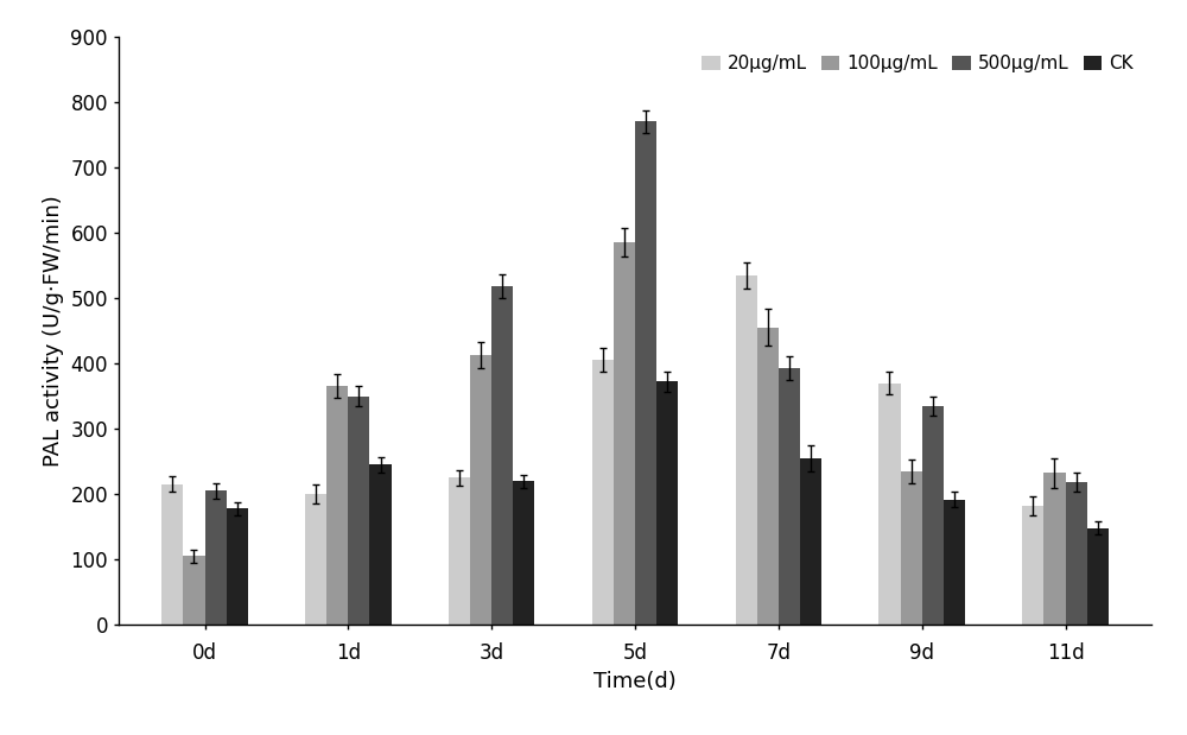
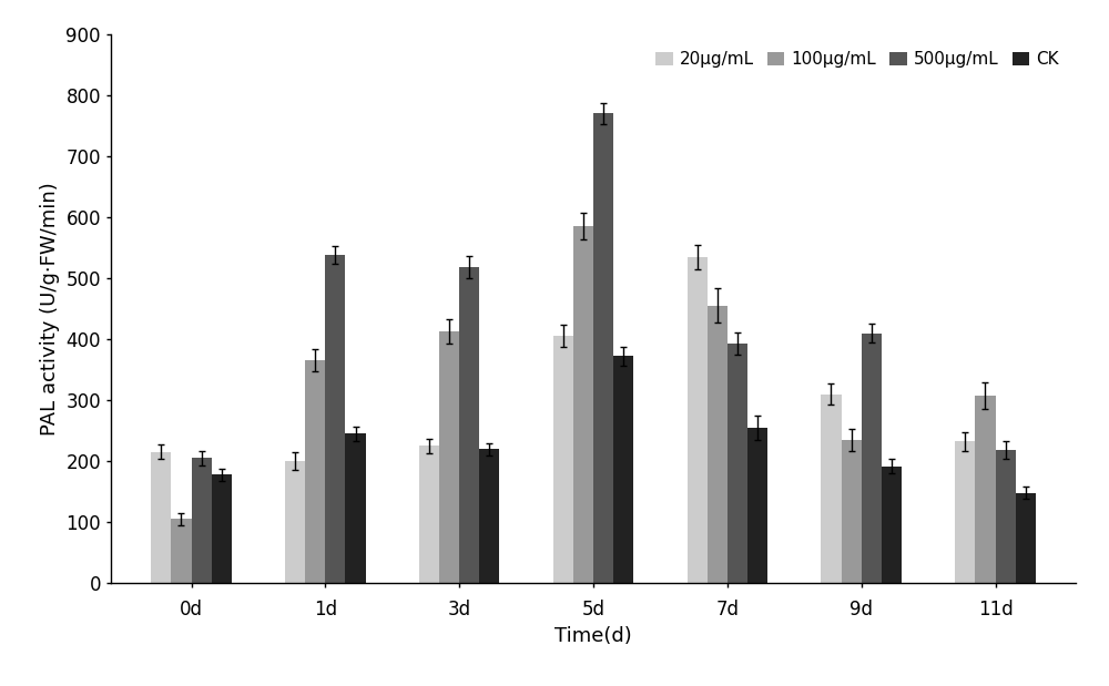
500μg/mL/1d: 350 -> 538
20μg/mL/9d: 370 -> 310
500μg/mL/9d: 335 -> 410
20μg/mL/11d: 182 -> 232
100μg/mL/11d: 232 -> 308
